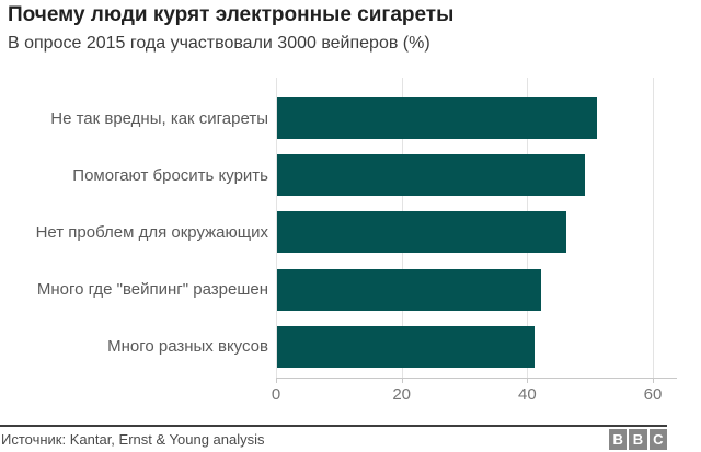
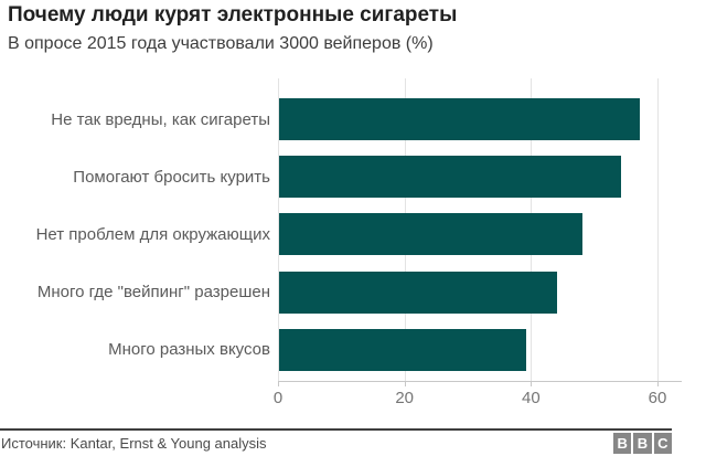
Не так вредны, как сигареты: 51 -> 57
Помогают бросить курить: 49 -> 54
Нет проблем для окружающих: 46 -> 48
Много где "вейпинг" разрешен: 42 -> 44
Много разных вкусов: 41 -> 39
